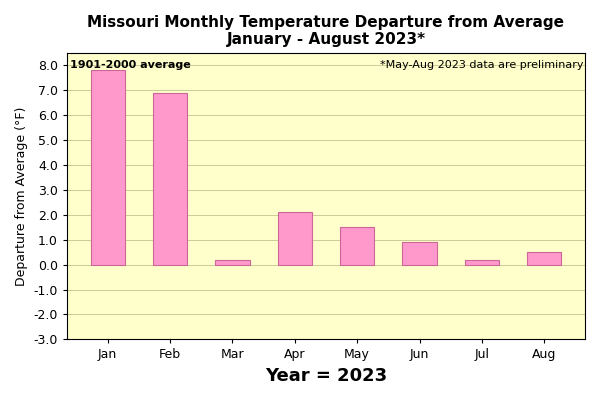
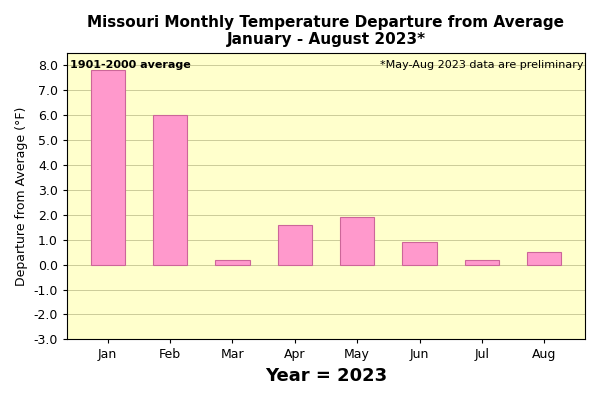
Feb: 6.9 -> 6.0
Apr: 2.1 -> 1.6
May: 1.5 -> 1.9
